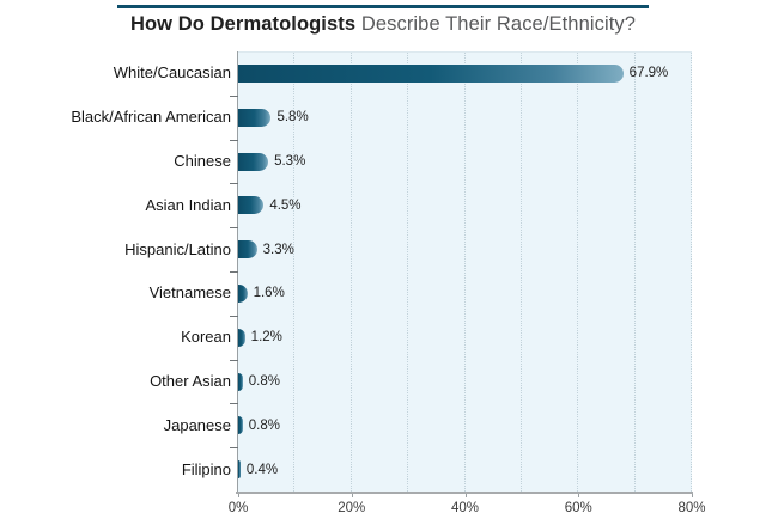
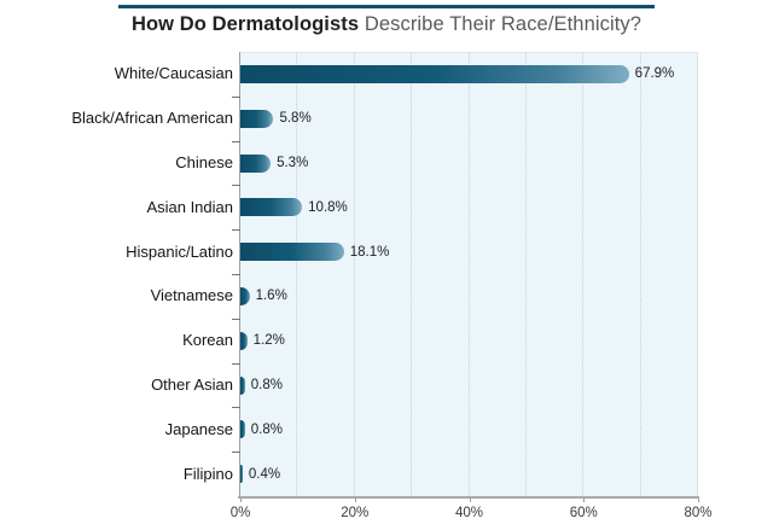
Asian Indian: 4.5% -> 10.8%
Hispanic/Latino: 3.3% -> 18.1%
